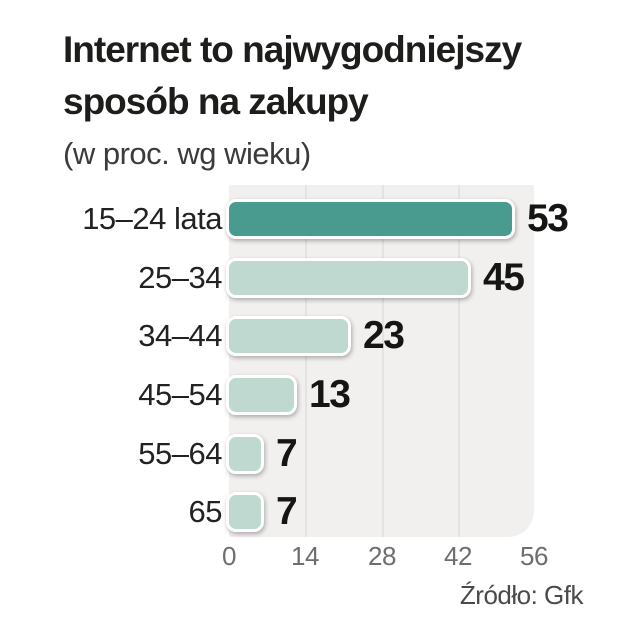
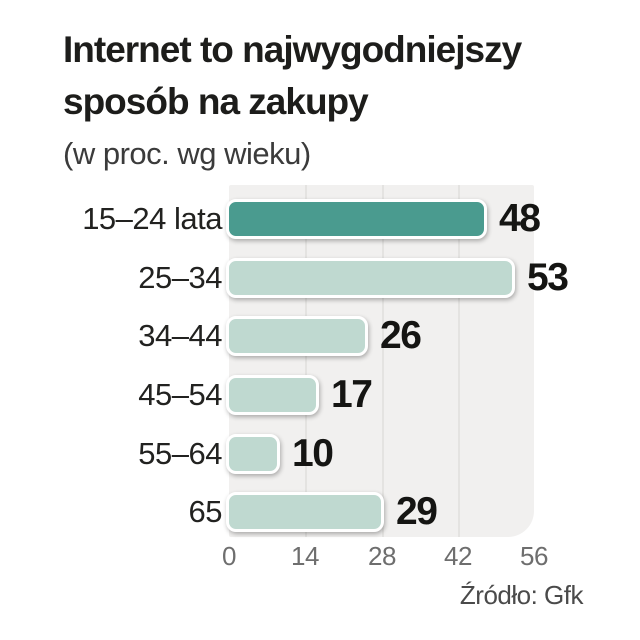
15–24 lata: 53 -> 48
25–34: 45 -> 53
34–44: 23 -> 26
45–54: 13 -> 17
55–64: 7 -> 10
65: 7 -> 29
